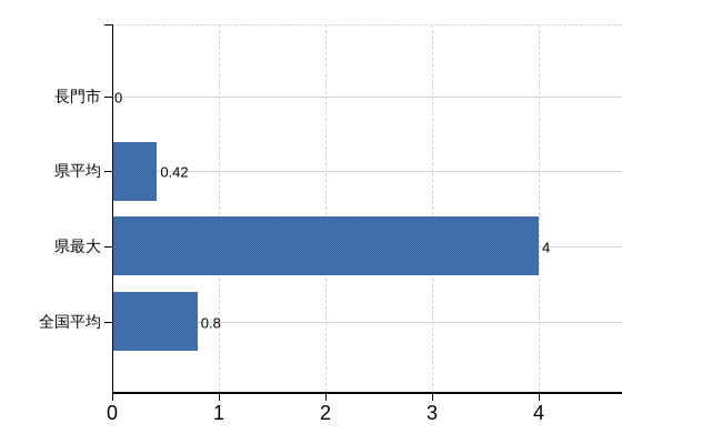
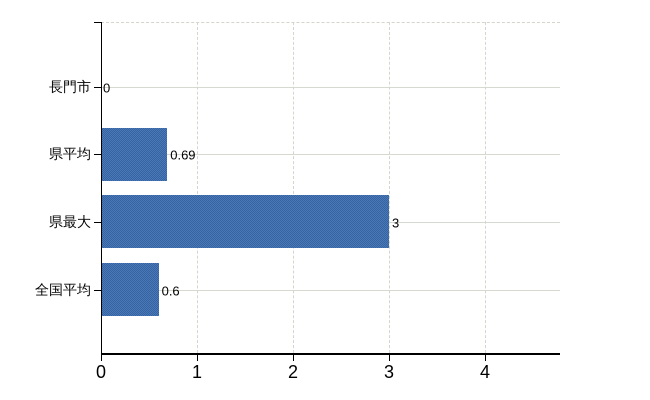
県平均: 0.42 -> 0.69
県最大: 4 -> 3
全国平均: 0.8 -> 0.6
